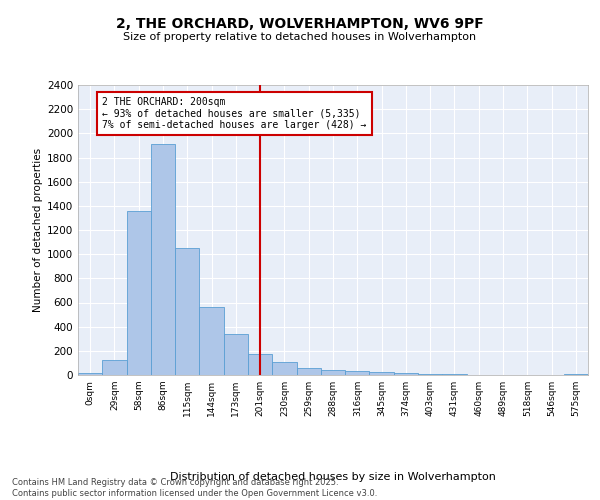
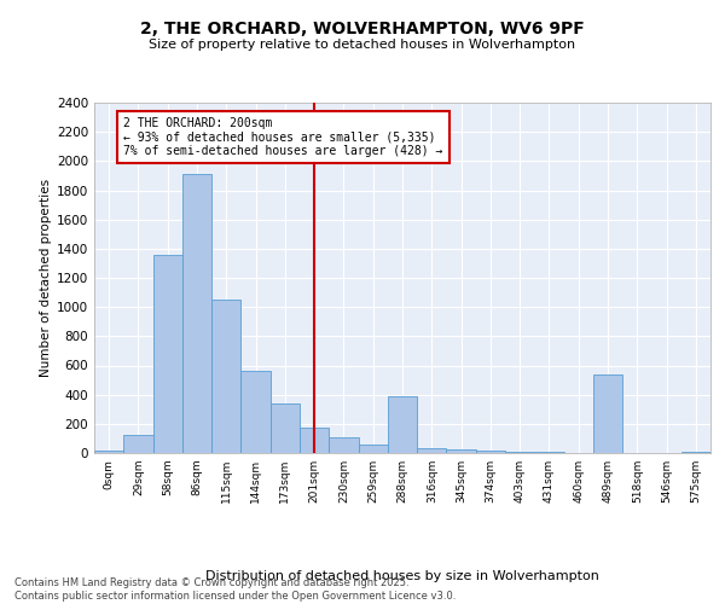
288sqm: 40 -> 390
489sqm: 0 -> 540
